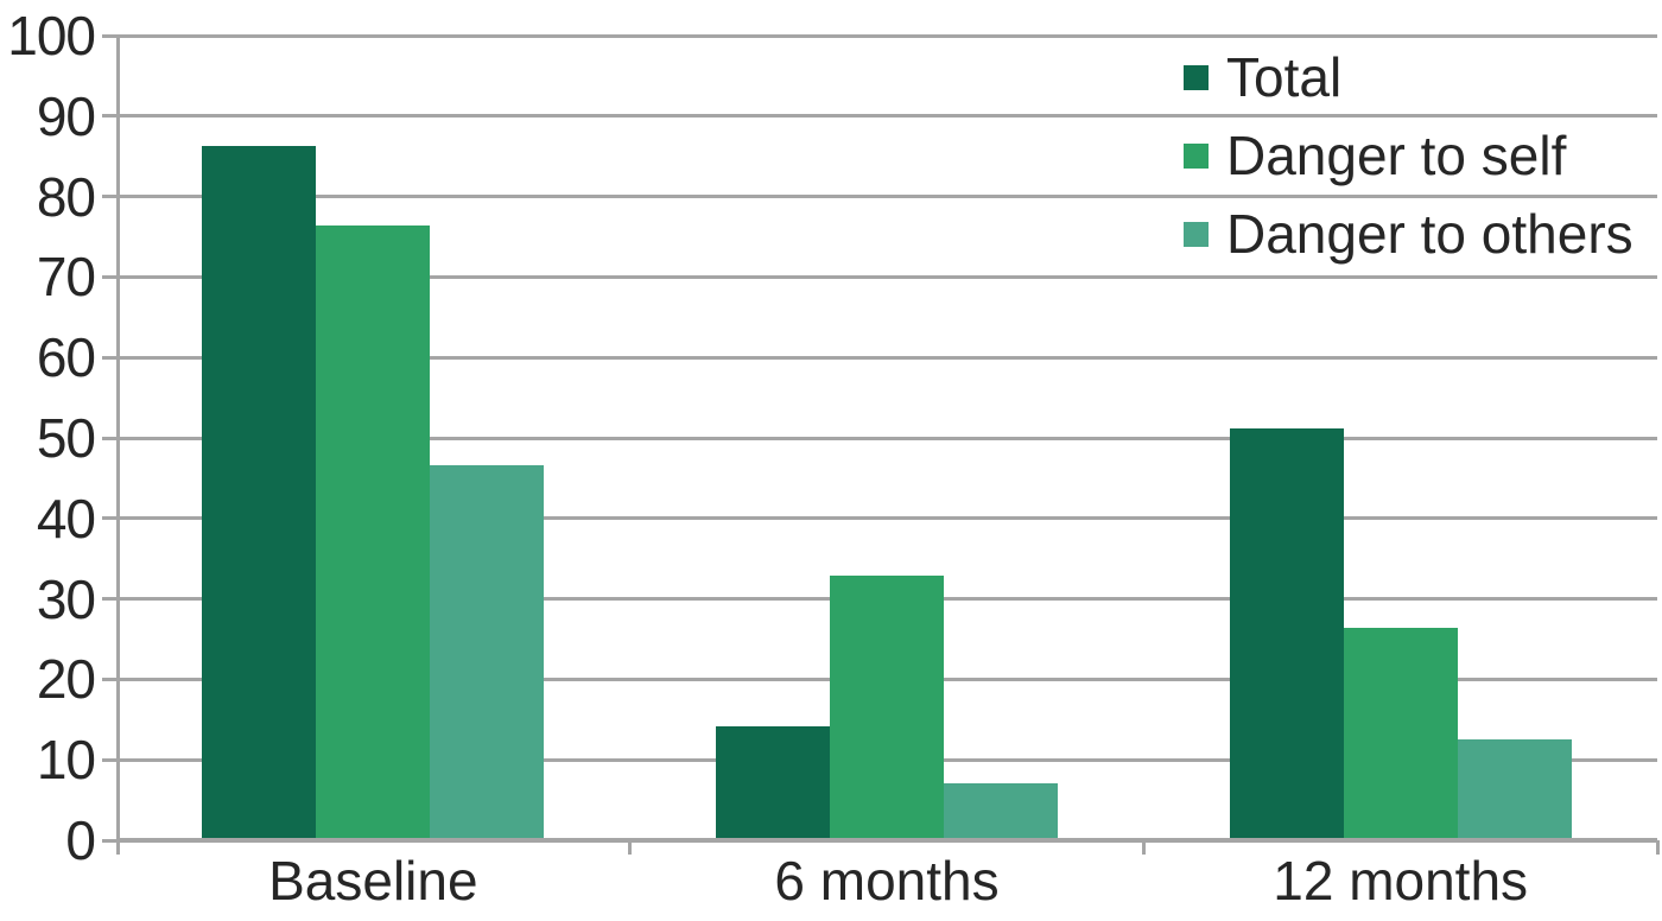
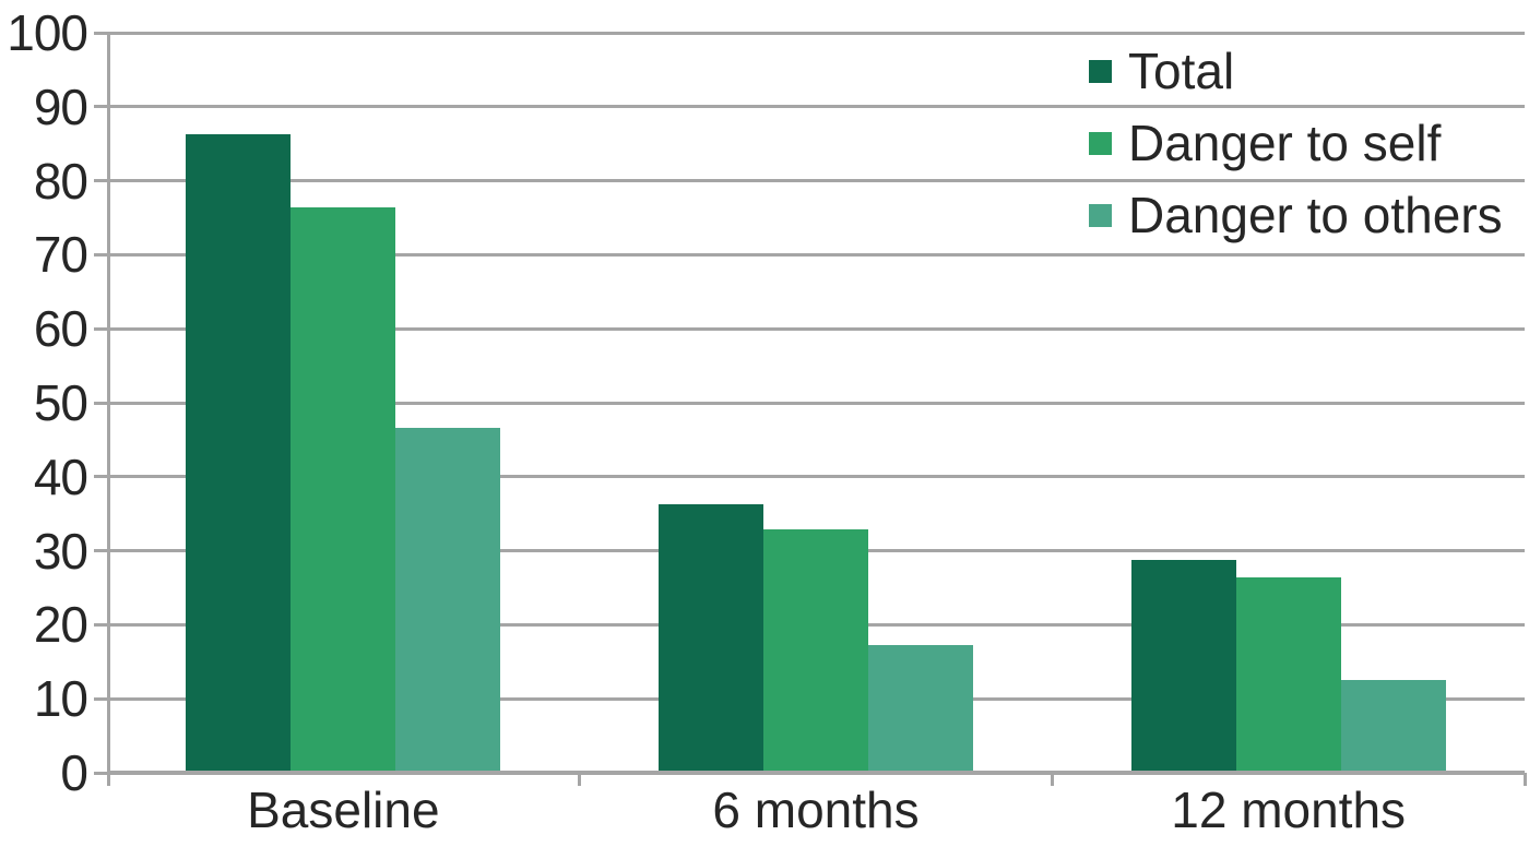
Total/6 months: 14 -> 36
Danger to others/6 months: 7 -> 17
Total/12 months: 51 -> 29
